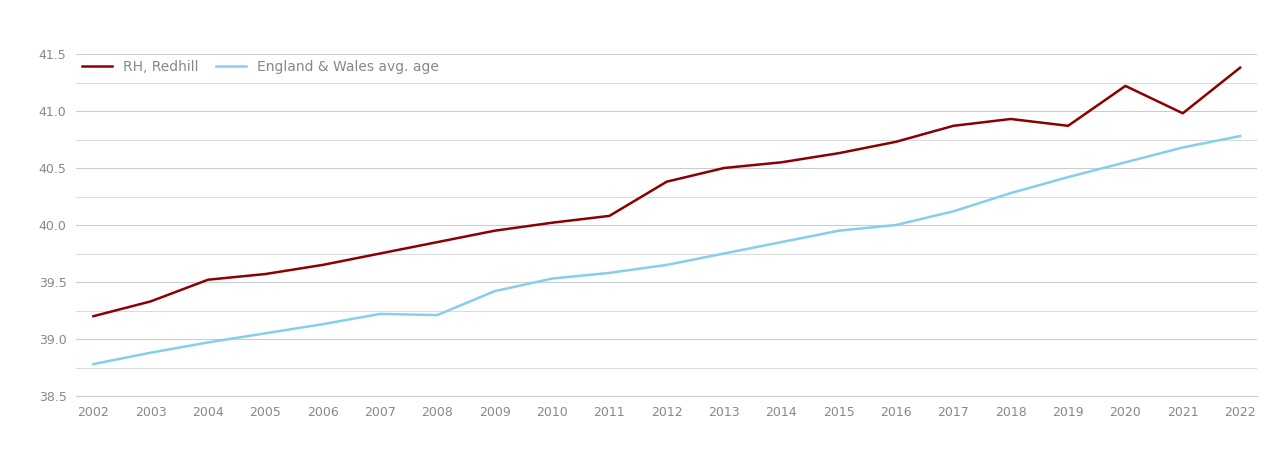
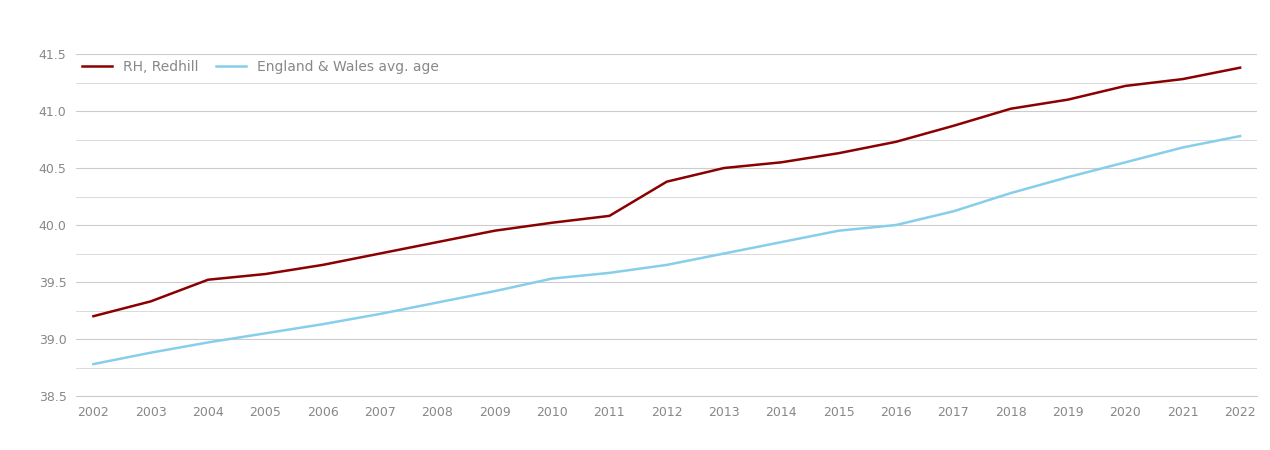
England & Wales avg. age/2008: 39.21 -> 39.32
RH, Redhill/2018: 40.93 -> 41.02
RH, Redhill/2019: 40.87 -> 41.10
RH, Redhill/2021: 40.98 -> 41.28
